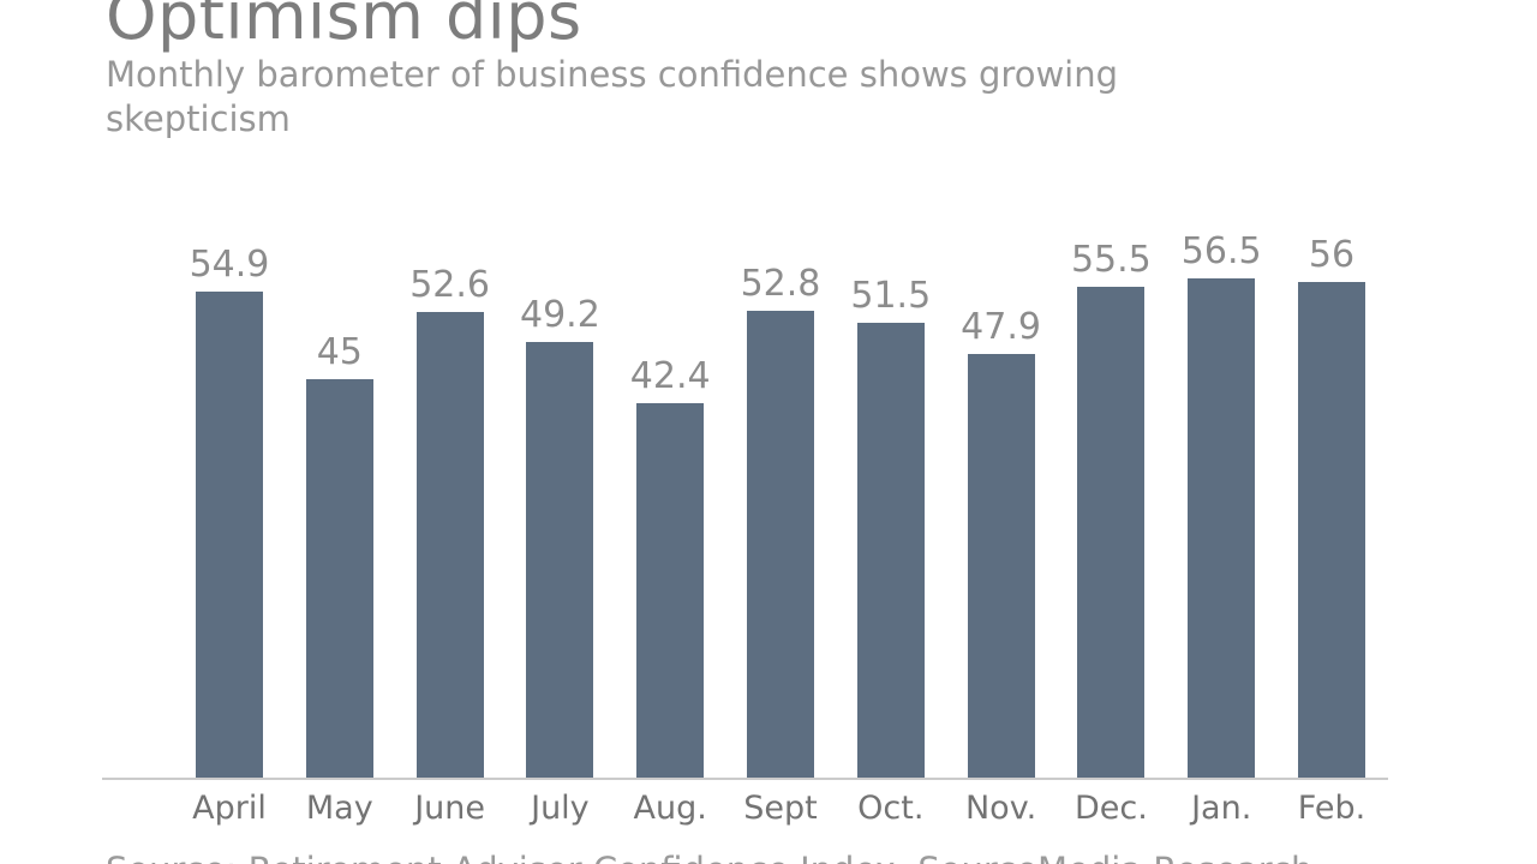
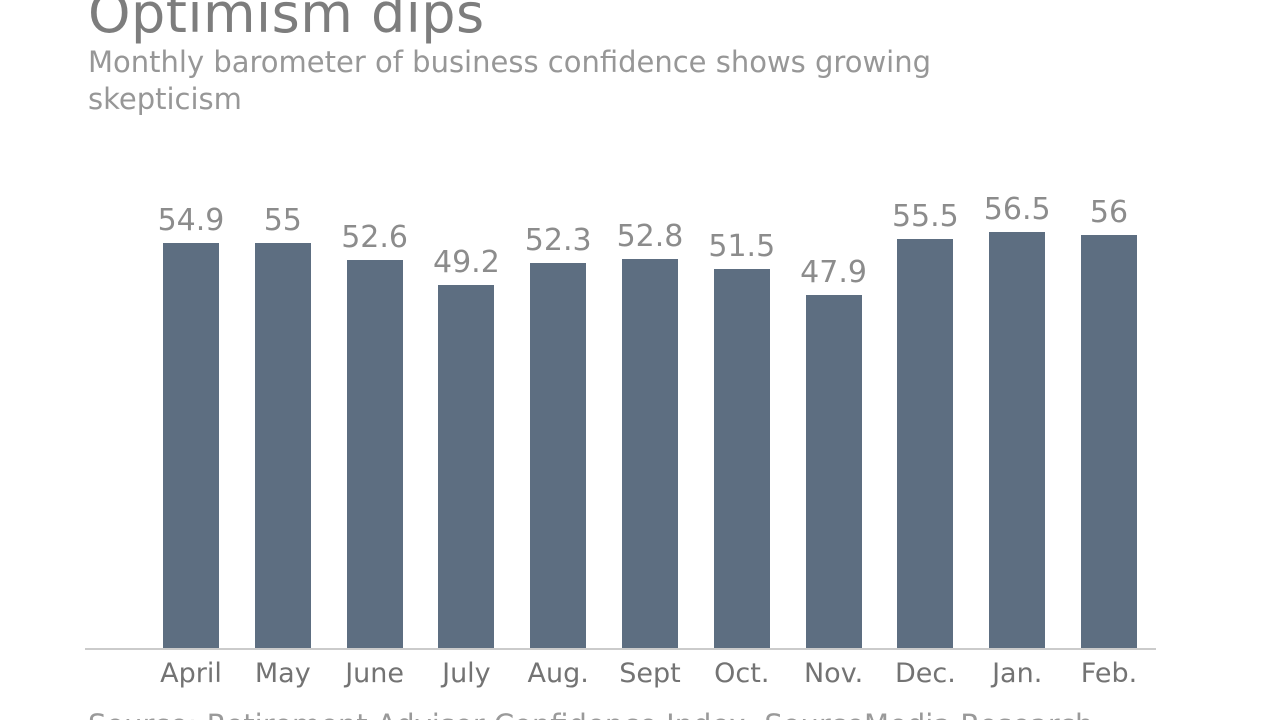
May: 45 -> 55
Aug.: 42.4 -> 52.3
